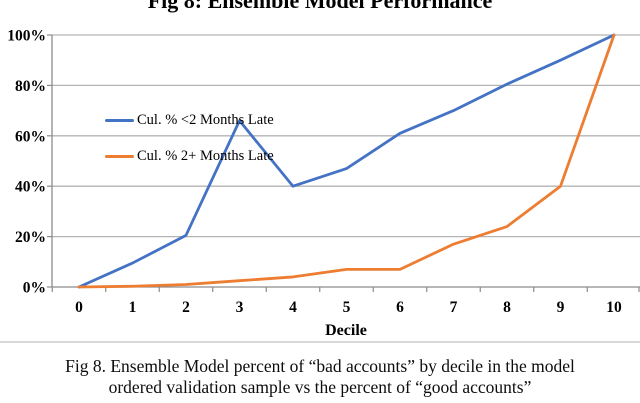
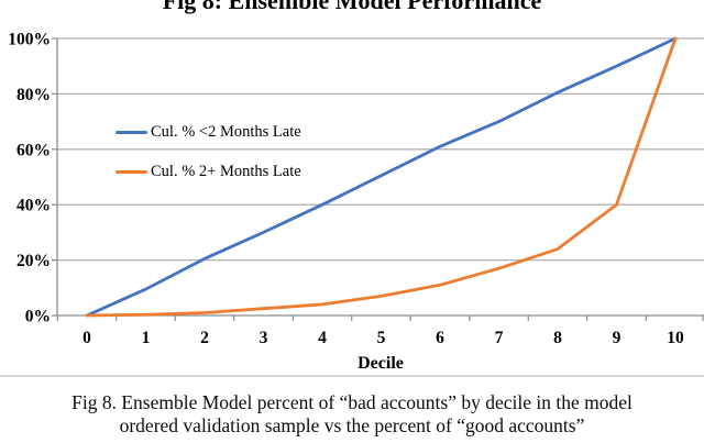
Cul. % <2 Months Late/3: 66% -> 30%
Cul. % <2 Months Late/5: 47% -> 50%
Cul. % 2+ Months Late/6: 7% -> 11%
